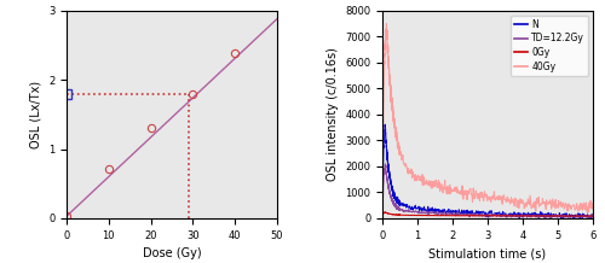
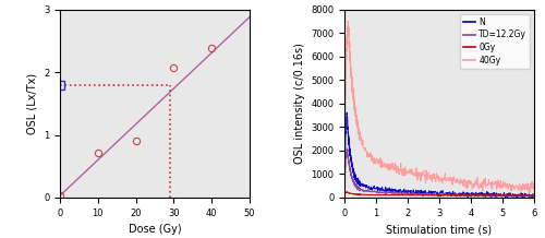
20: 1.30 -> 0.90
30: 1.80 -> 2.08
